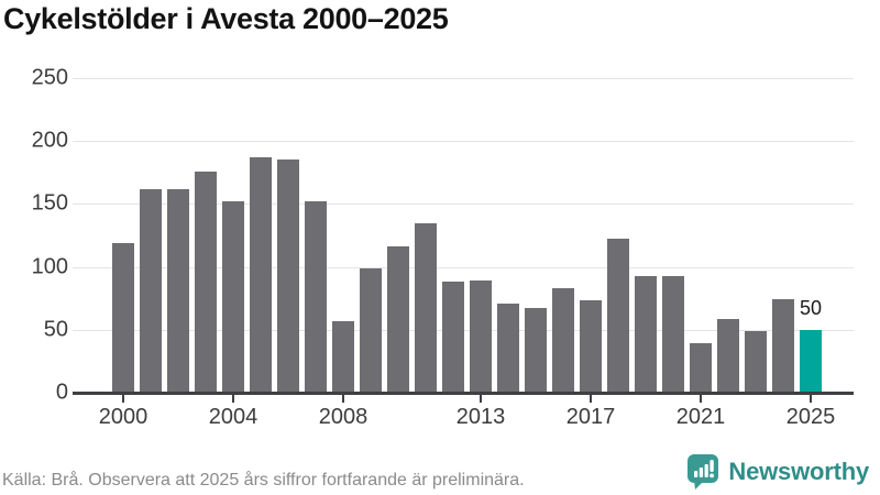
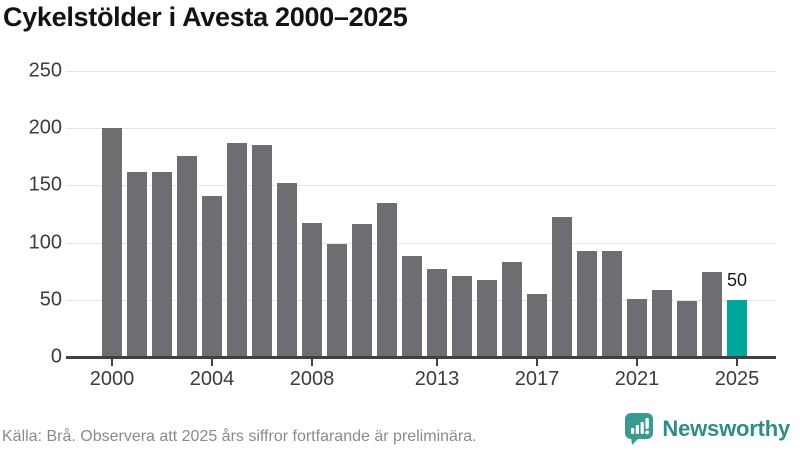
2000: 119 -> 200
2004: 152 -> 141
2008: 57 -> 117
2013: 89 -> 77
2017: 73 -> 55
2021: 39 -> 51
